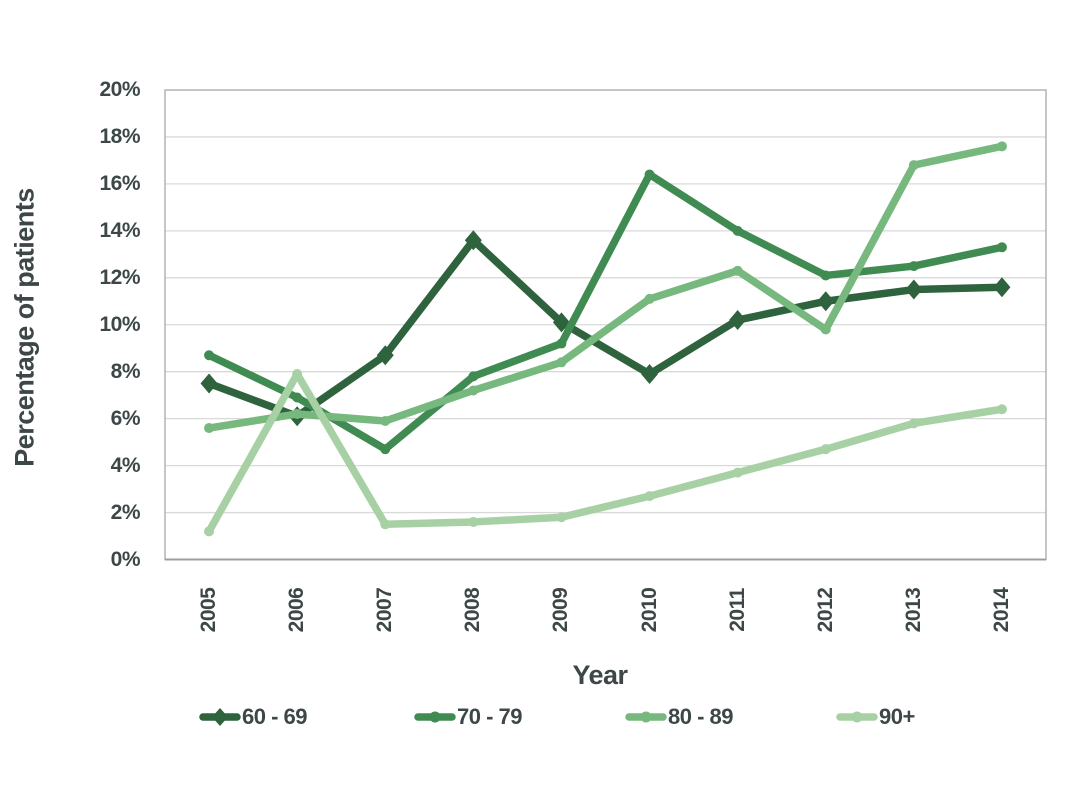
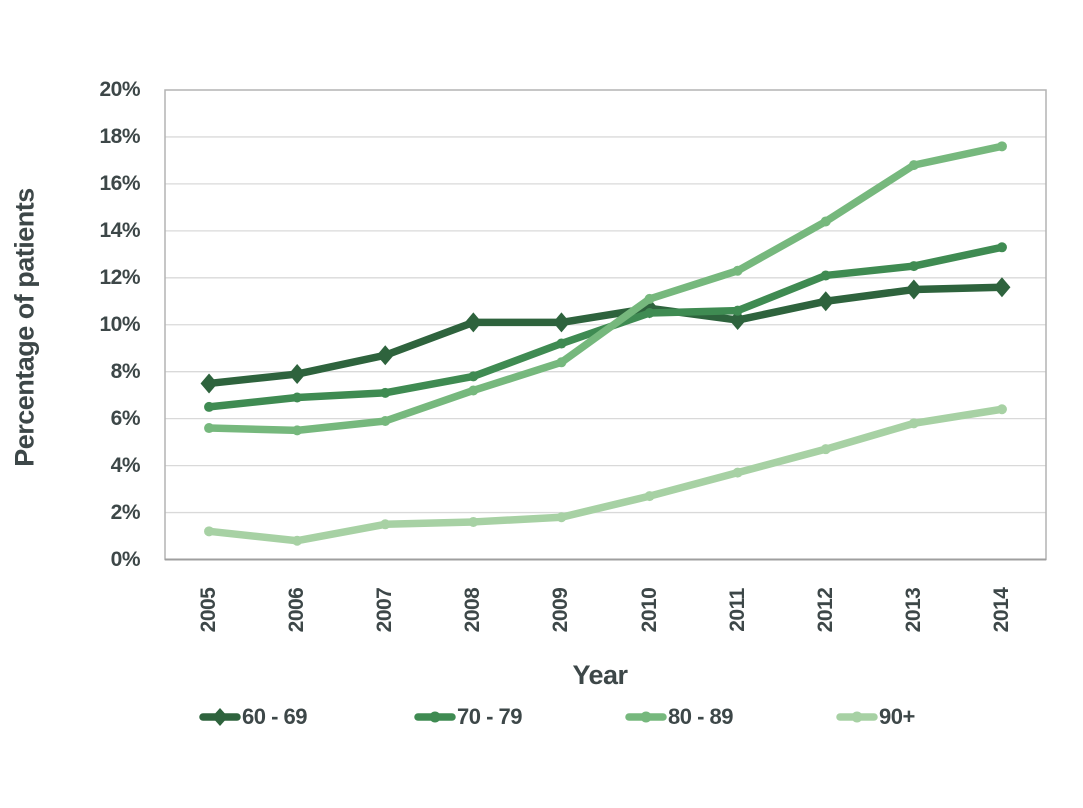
70 - 79/2005: 8.7% -> 6.5%
60 - 69/2006: 6.1% -> 7.9%
80 - 89/2006: 6.2% -> 5.5%
90+/2006: 7.9% -> 0.8%
70 - 79/2007: 4.7% -> 7.1%
60 - 69/2008: 13.6% -> 10.1%
60 - 69/2010: 7.9% -> 10.7%
70 - 79/2010: 16.4% -> 10.5%
70 - 79/2011: 14.0% -> 10.6%
80 - 89/2012: 9.8% -> 14.4%
